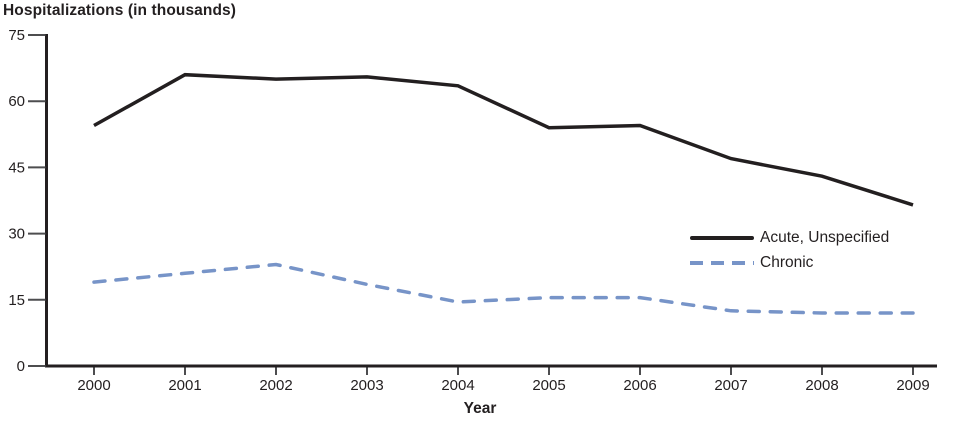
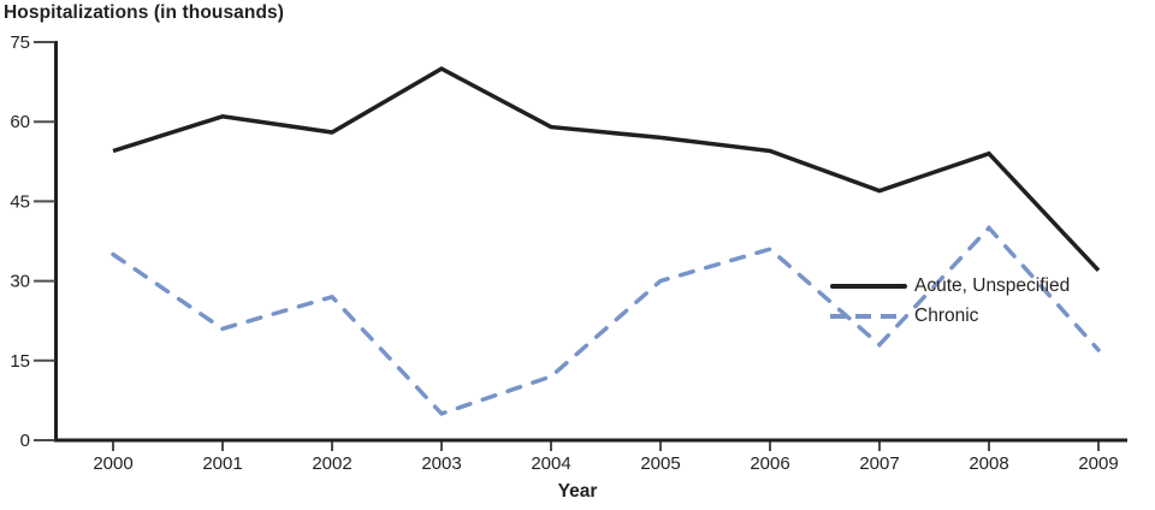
Chronic/2000: 19 -> 35
Acute, Unspecified/2001: 66 -> 61
Acute, Unspecified/2002: 65 -> 58
Chronic/2002: 23 -> 27
Acute, Unspecified/2003: 66 -> 70
Chronic/2003: 18 -> 5
Acute, Unspecified/2004: 64 -> 59
Chronic/2004: 14 -> 12
Acute, Unspecified/2005: 54 -> 57
Chronic/2005: 16 -> 30
Chronic/2006: 16 -> 36
Chronic/2007: 12 -> 18
Acute, Unspecified/2008: 43 -> 54
Chronic/2008: 12 -> 40
Acute, Unspecified/2009: 36 -> 32
Chronic/2009: 12 -> 17
